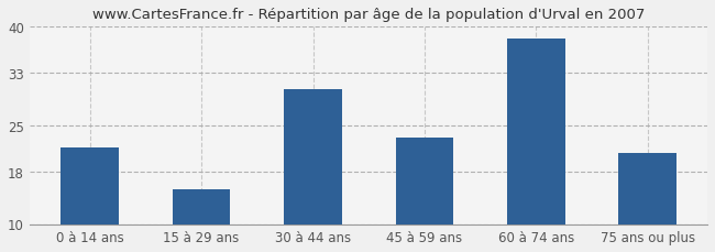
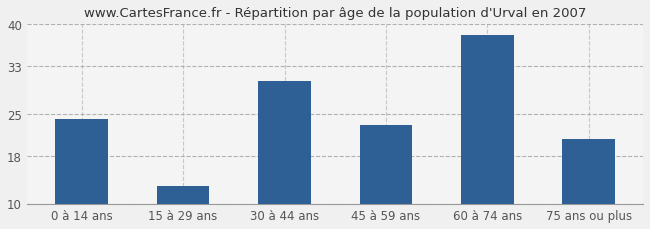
0 à 14 ans: 21.6 -> 24.2
15 à 29 ans: 15.2 -> 13.0
